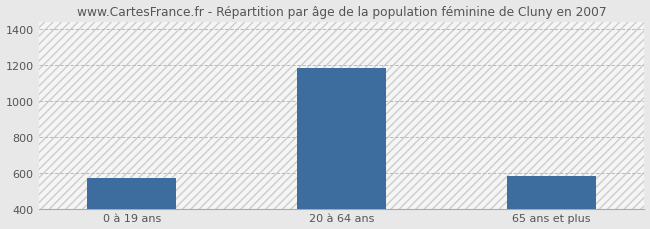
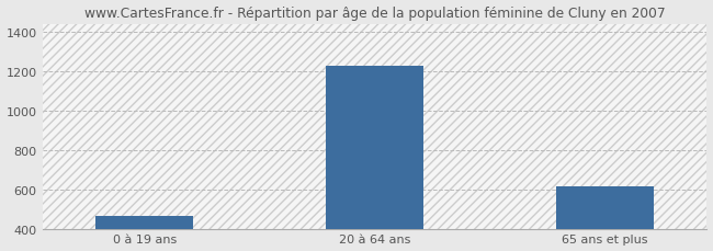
0 à 19 ans: 570 -> 460
20 à 64 ans: 1180 -> 1230
65 ans et plus: 580 -> 620
